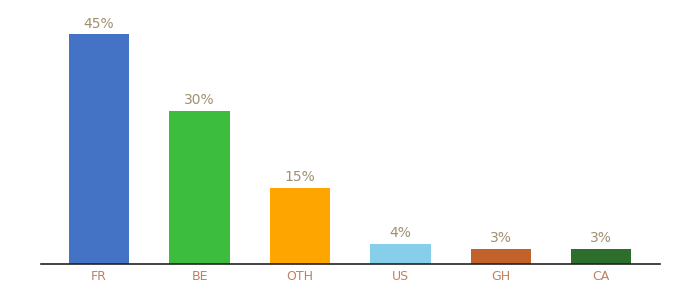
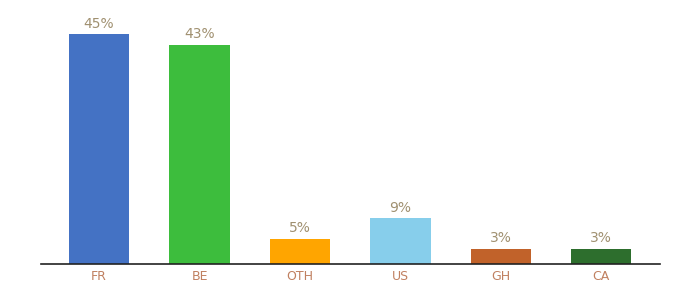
BE: 30% -> 43%
OTH: 15% -> 5%
US: 4% -> 9%
